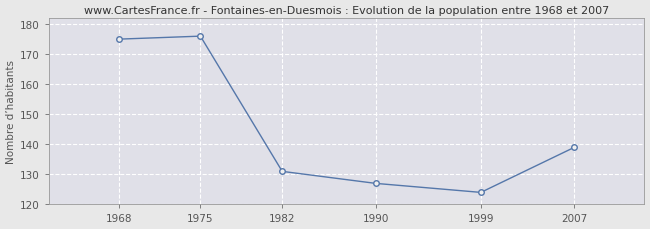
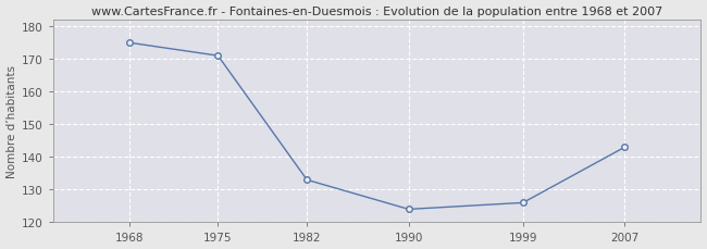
1975: 176 -> 171
1982: 131 -> 133
1990: 127 -> 124
1999: 124 -> 126
2007: 139 -> 143
